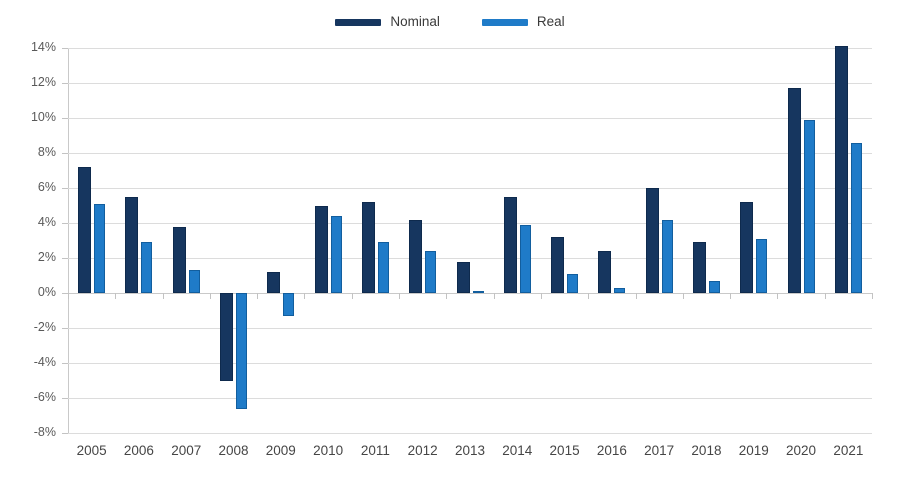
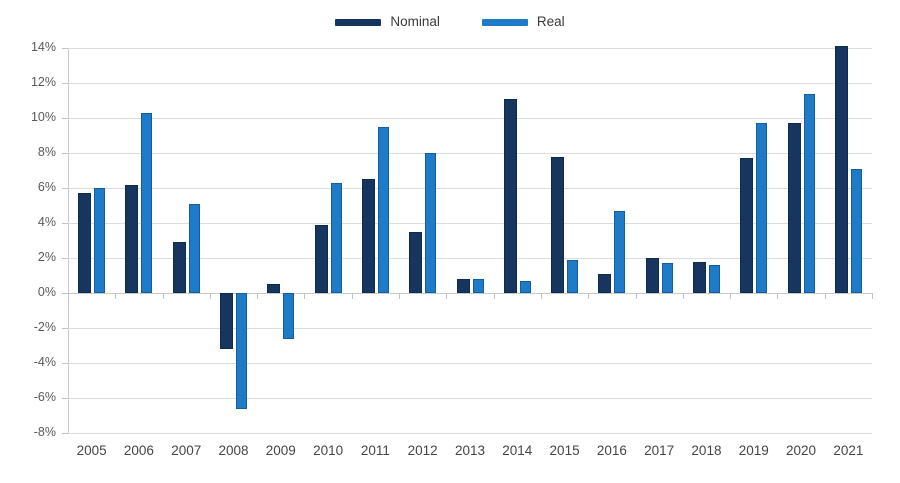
Nominal/2005: 7.2% -> 5.7%
Real/2005: 5.1% -> 6.0%
Nominal/2006: 5.5% -> 6.2%
Real/2006: 2.9% -> 10.3%
Nominal/2007: 3.8% -> 2.9%
Real/2007: 1.3% -> 5.1%
Nominal/2008: -5.0% -> -3.2%
Nominal/2009: 1.2% -> 0.5%
Real/2009: -1.3% -> -2.6%
Nominal/2010: 5.0% -> 3.9%
Real/2010: 4.4% -> 6.3%
Nominal/2011: 5.2% -> 6.5%
Real/2011: 2.9% -> 9.5%
Nominal/2012: 4.2% -> 3.5%
Real/2012: 2.4% -> 8.0%
Nominal/2013: 1.8% -> 0.8%
Real/2013: 0.1% -> 0.8%
Nominal/2014: 5.5% -> 11.1%
Real/2014: 3.9% -> 0.7%
Nominal/2015: 3.2% -> 7.8%
Real/2015: 1.1% -> 1.9%
Nominal/2016: 2.4% -> 1.1%
Real/2016: 0.3% -> 4.7%
Nominal/2017: 6.0% -> 2.0%
Real/2017: 4.2% -> 1.7%
Nominal/2018: 2.9% -> 1.8%
Real/2018: 0.7% -> 1.6%
Nominal/2019: 5.2% -> 7.7%
Real/2019: 3.1% -> 9.7%
Nominal/2020: 11.7% -> 9.7%
Real/2020: 9.9% -> 11.4%
Real/2021: 8.6% -> 7.1%
